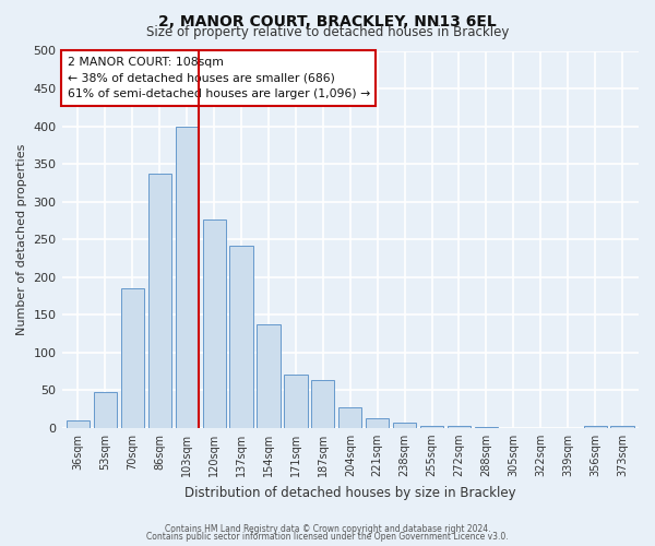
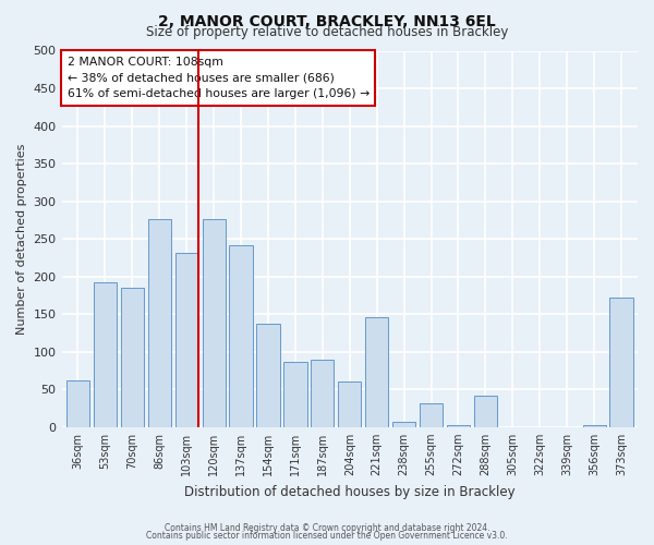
36sqm: 10 -> 62
53sqm: 47 -> 192
86sqm: 337 -> 276
103sqm: 400 -> 232
171sqm: 70 -> 86
187sqm: 63 -> 90
204sqm: 27 -> 60
221sqm: 13 -> 146
255sqm: 3 -> 32
288sqm: 1 -> 42
373sqm: 3 -> 172
